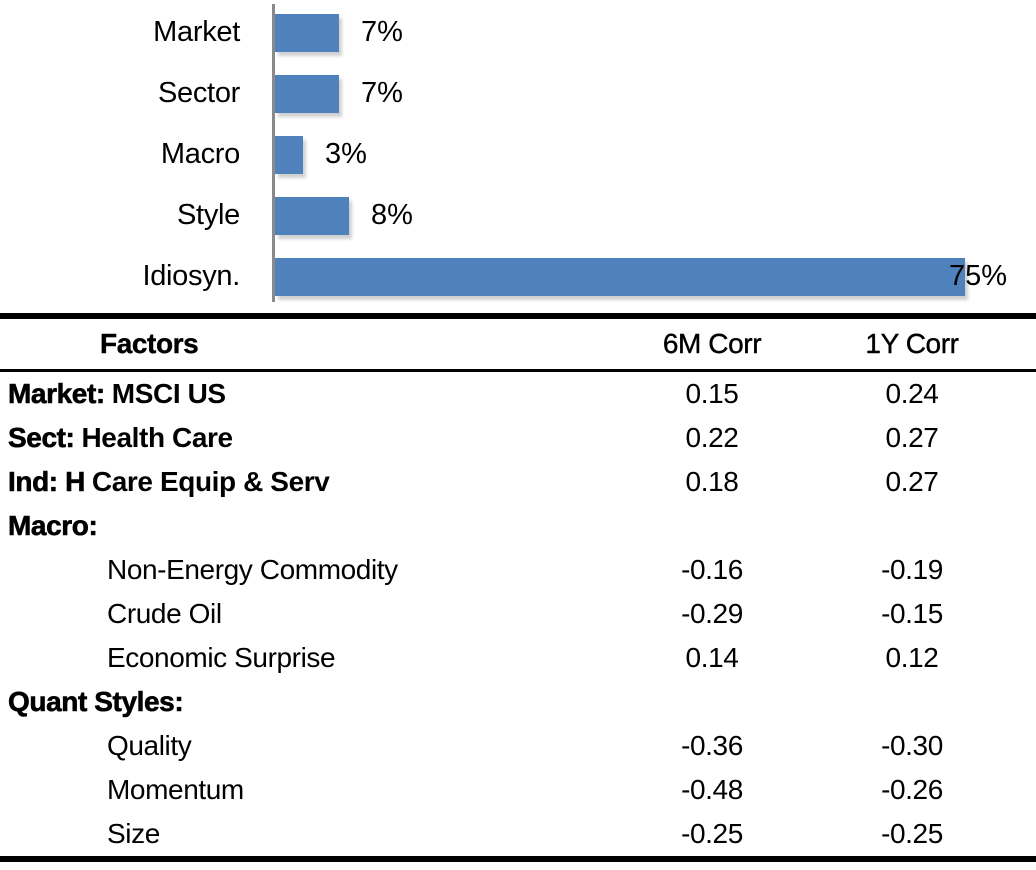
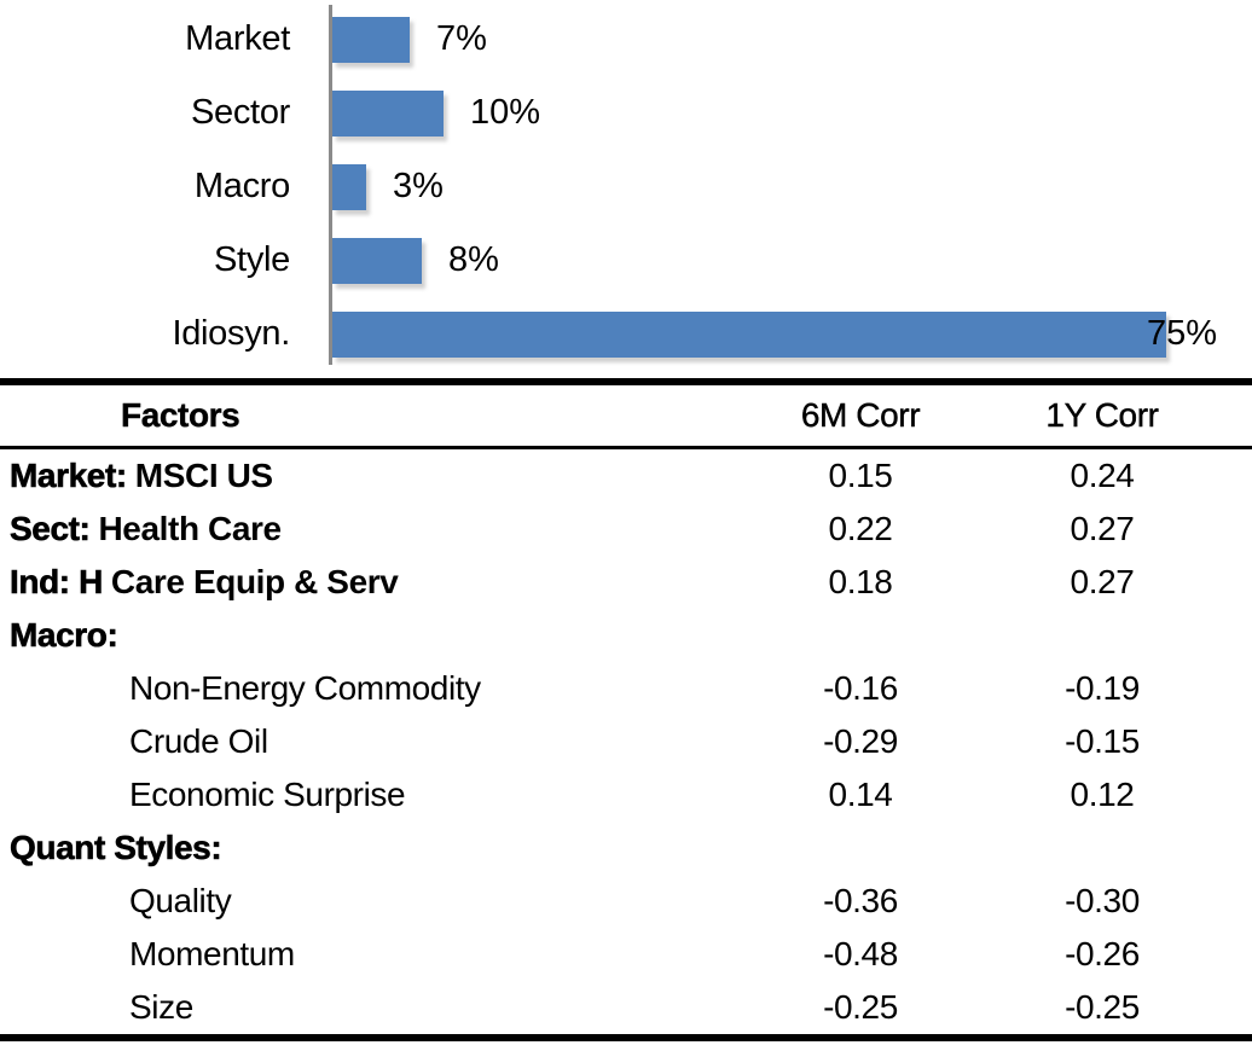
Sector: 7% -> 10%
